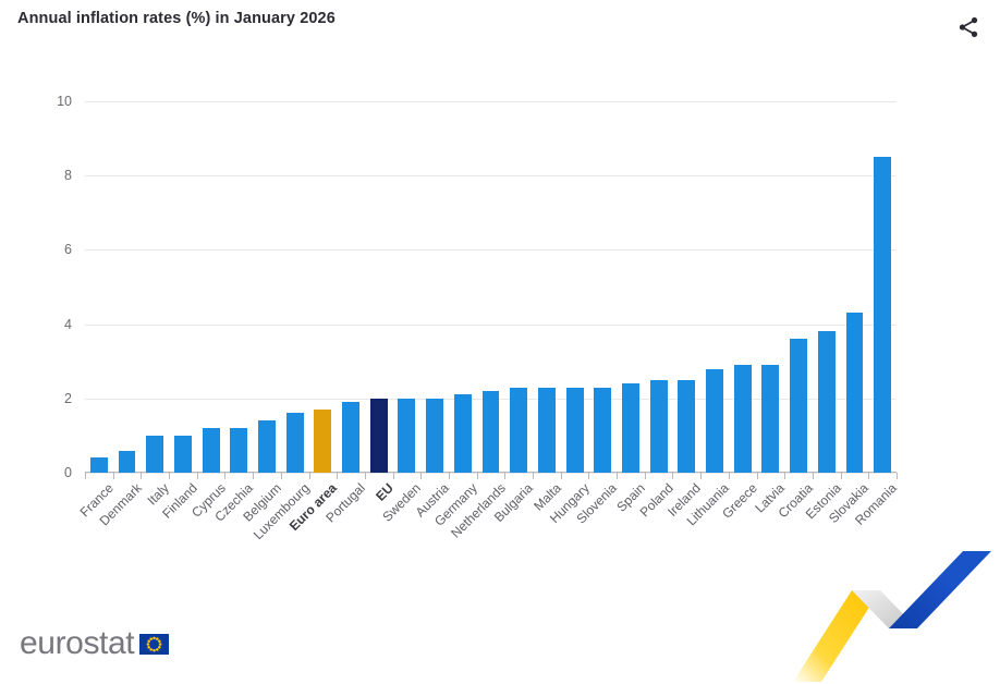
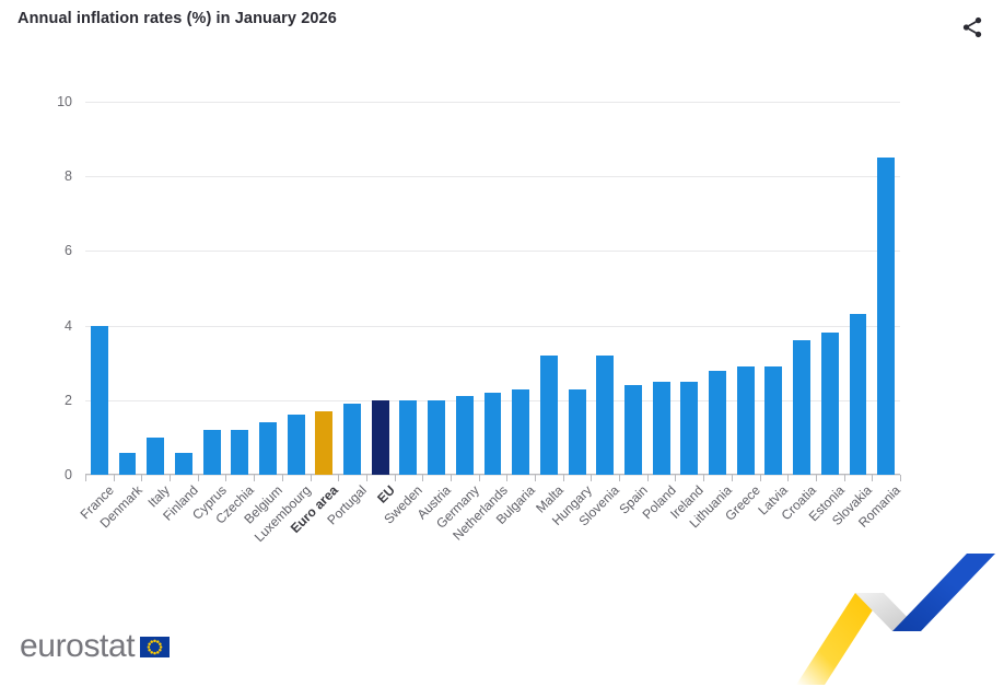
France: 0.4 -> 4.0
Finland: 1.0 -> 0.6
Malta: 2.3 -> 3.2
Slovenia: 2.3 -> 3.2
